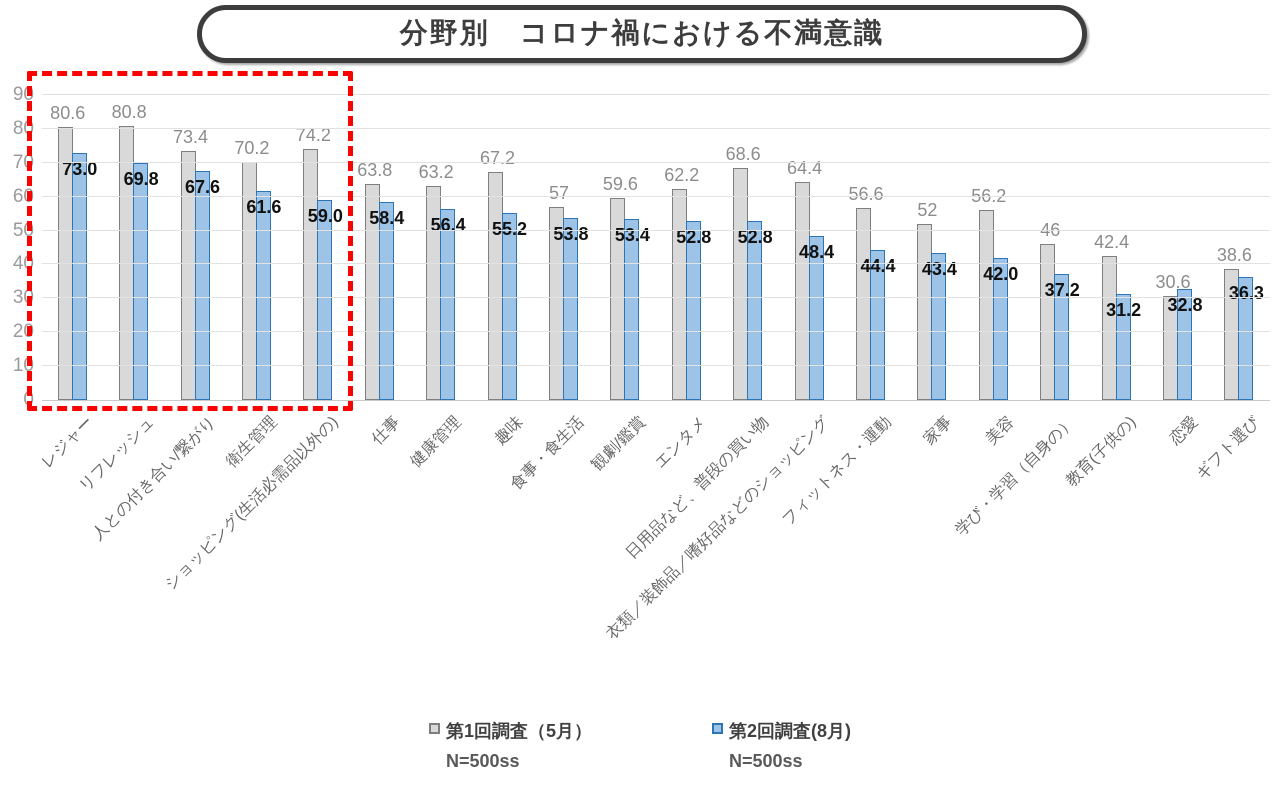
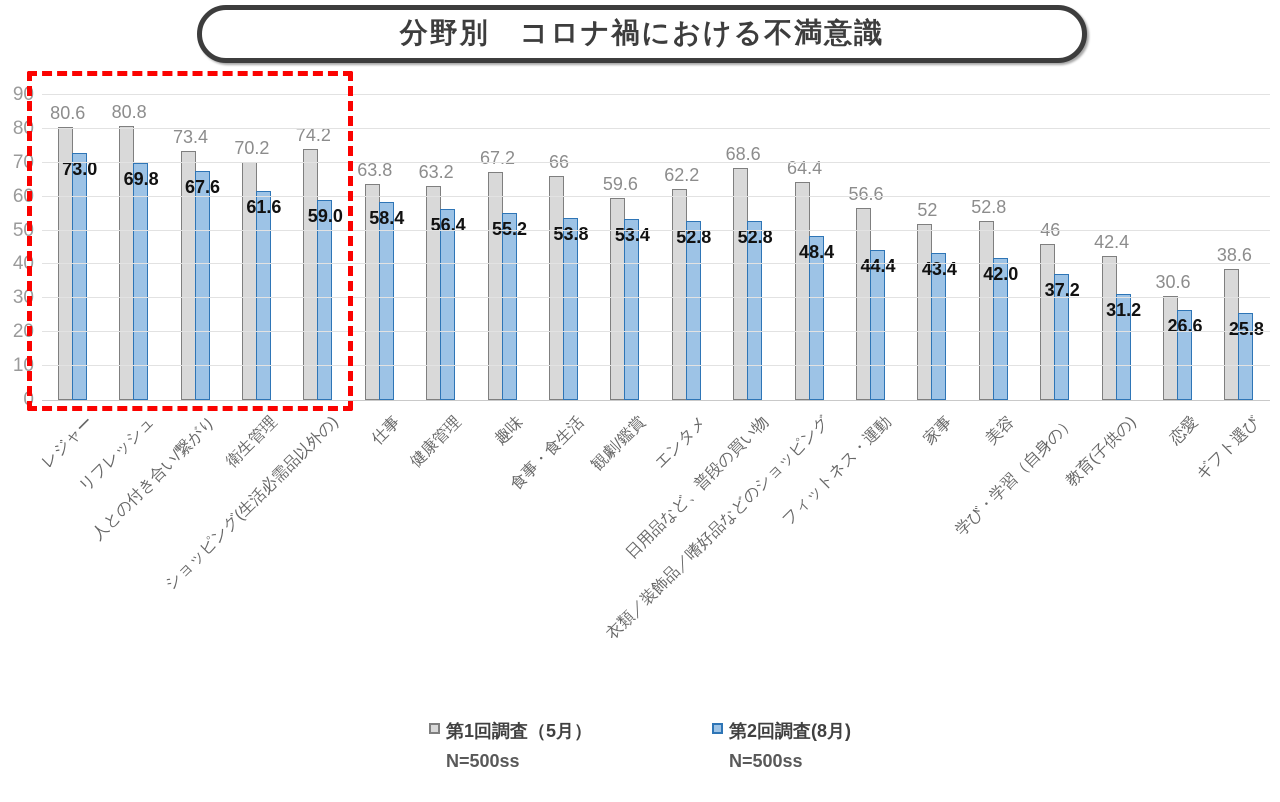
第1回調査（5月）/食事・食生活: 57 -> 66
第1回調査（5月）/美容: 56.2 -> 52.8
第2回調査(8月)/恋愛: 32.8 -> 26.6
第2回調査(8月)/ギフト選び: 36.3 -> 25.8
